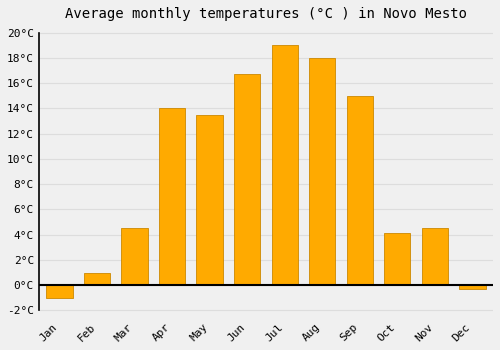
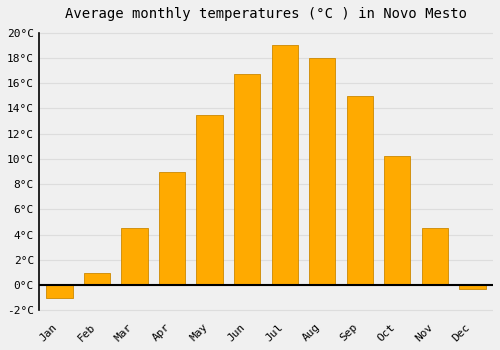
Apr: 14.0°C -> 9.0°C
Oct: 4.1°C -> 10.2°C
